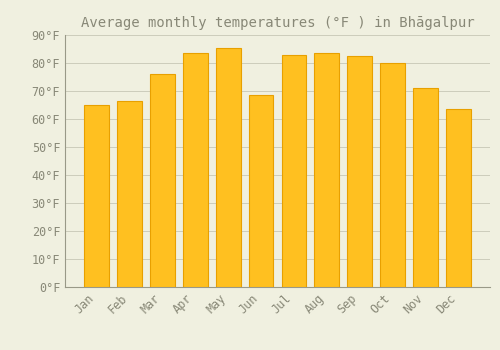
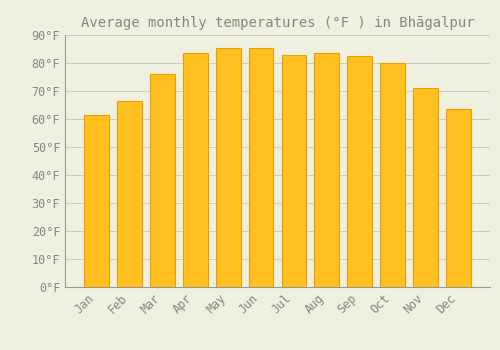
Jan: 65.0°F -> 61.5°F
Jun: 68.5°F -> 85.5°F
